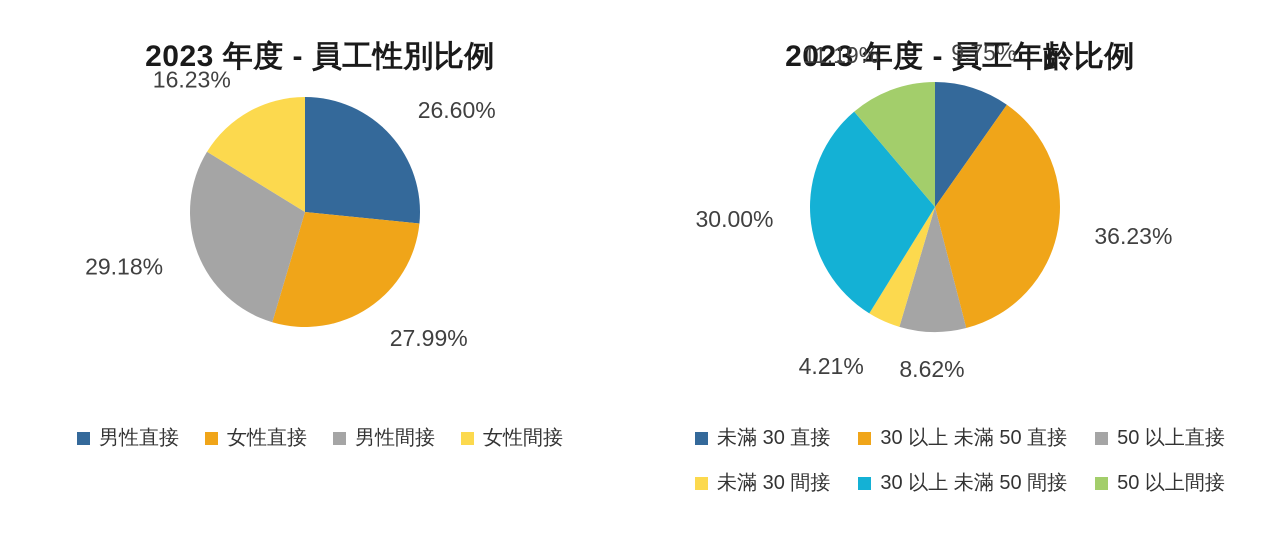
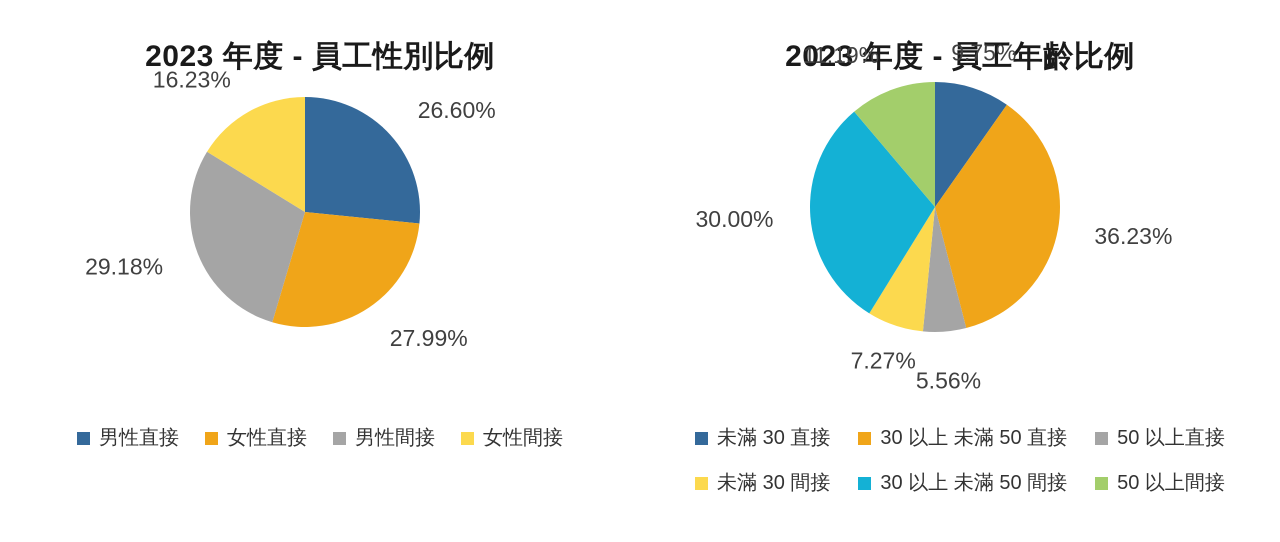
2023 年度 - 員工年齡比例/50 以上直接: 8.62% -> 5.56%
2023 年度 - 員工年齡比例/未滿 30 間接: 4.21% -> 7.27%
